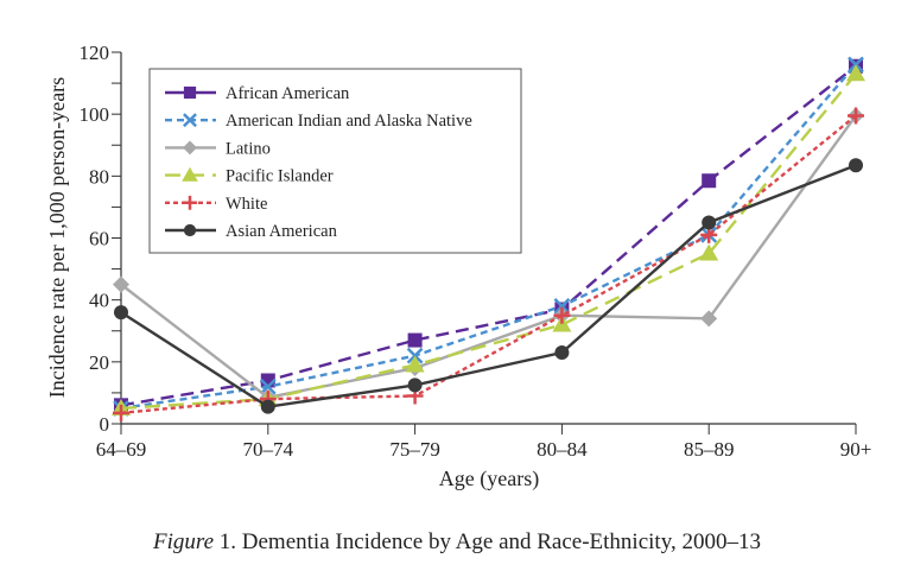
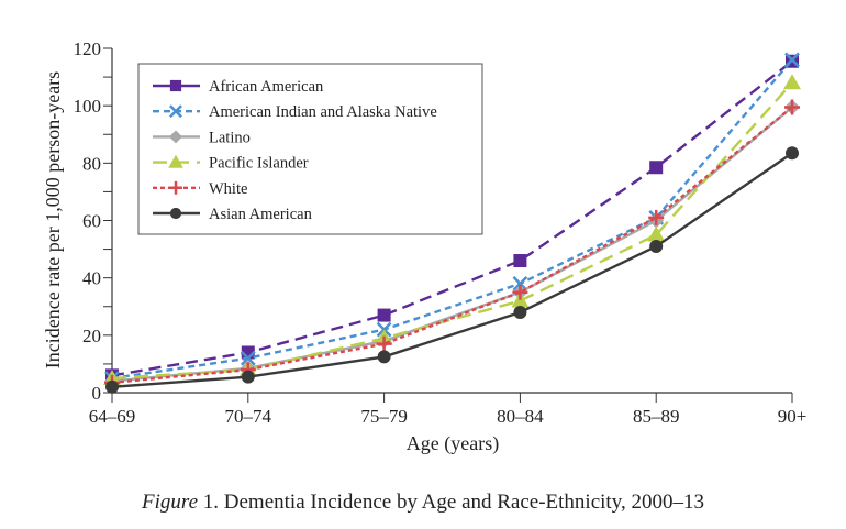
Latino/64–69: 45 -> 4
Asian American/64–69: 36 -> 2
White/75–79: 9 -> 17
African American/80–84: 37 -> 46
Asian American/80–84: 23 -> 28
Latino/85–89: 34 -> 60
Asian American/85–89: 65 -> 51
Pacific Islander/90+: 113 -> 108
